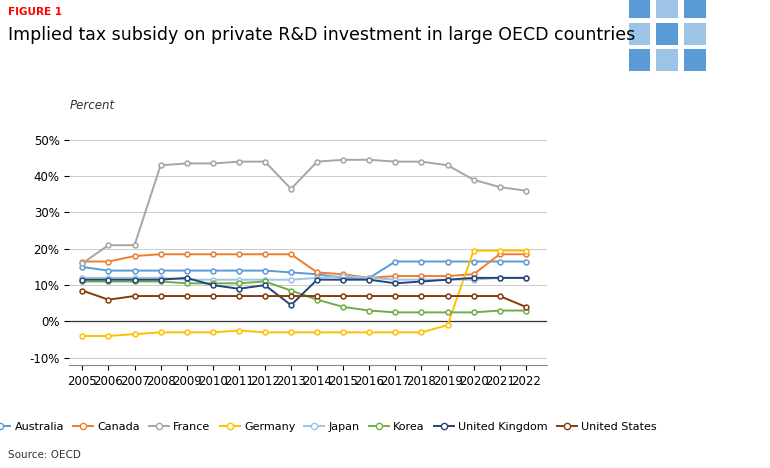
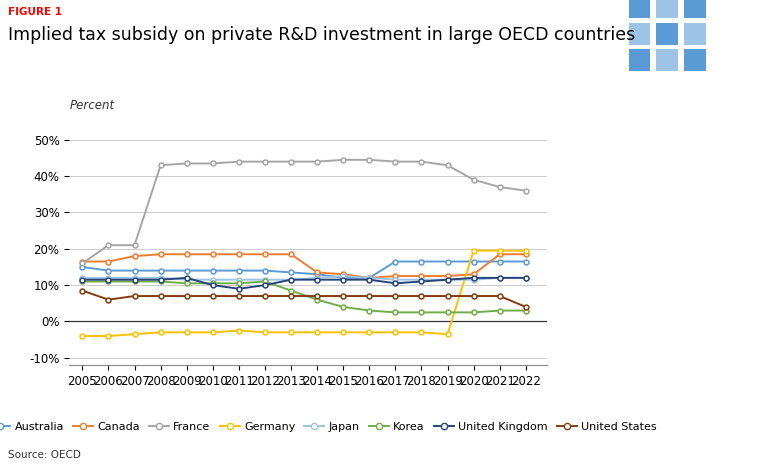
France/2013: 36.5% -> 44.0%
United Kingdom/2013: 4.5% -> 11.5%
Germany/2019: -1.0% -> -3.5%
